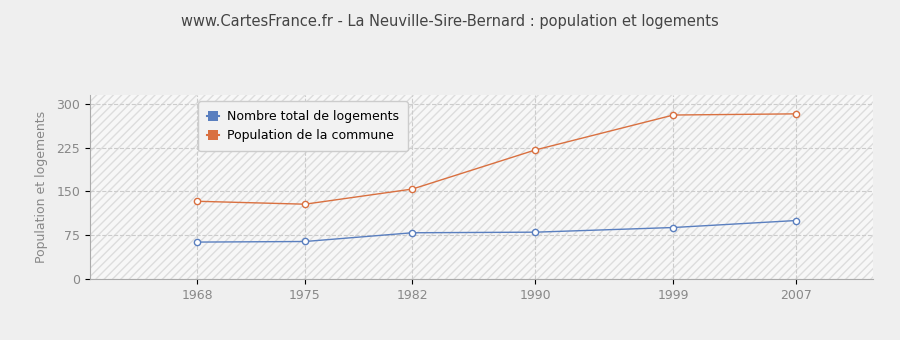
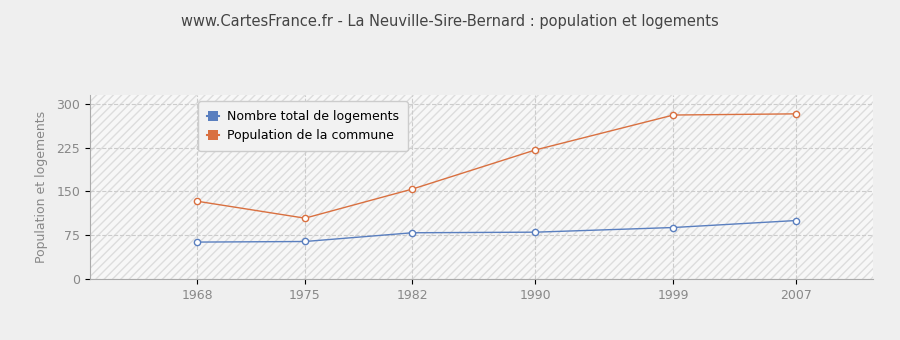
Population de la commune/1975: 128 -> 104
